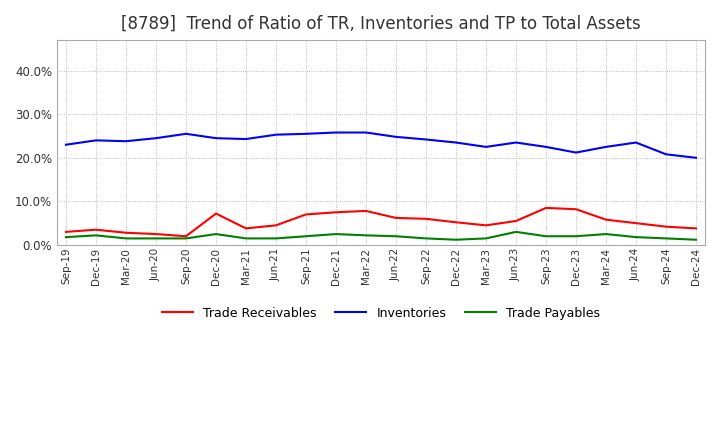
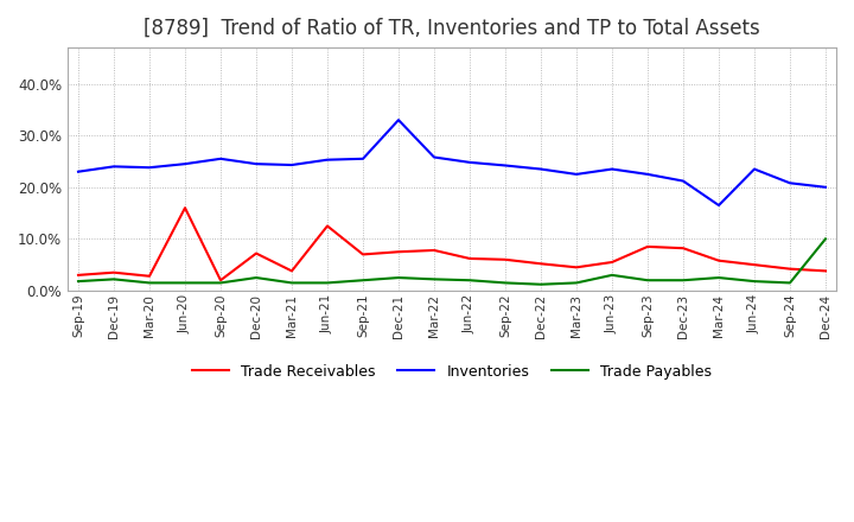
Trade Receivables/Jun-20: 2.5% -> 16.0%
Trade Receivables/Jun-21: 4.5% -> 12.5%
Inventories/Dec-21: 25.8% -> 33.0%
Inventories/Mar-24: 22.5% -> 16.5%
Trade Payables/Dec-24: 1.2% -> 10.0%
